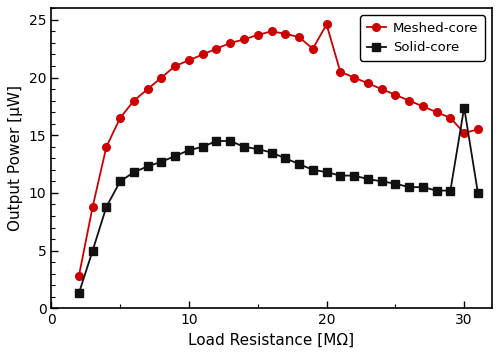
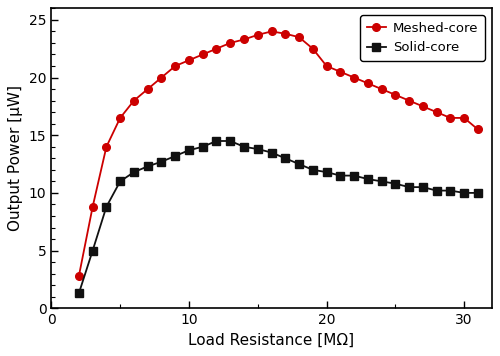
Meshed-core/20: 24.6 -> 21.0
Meshed-core/30: 15.2 -> 16.5
Solid-core/30: 17.4 -> 10.0
